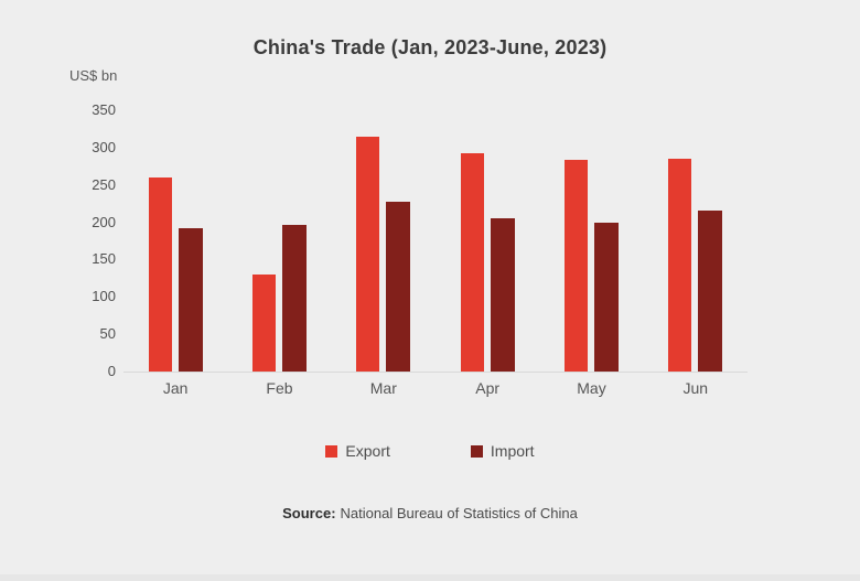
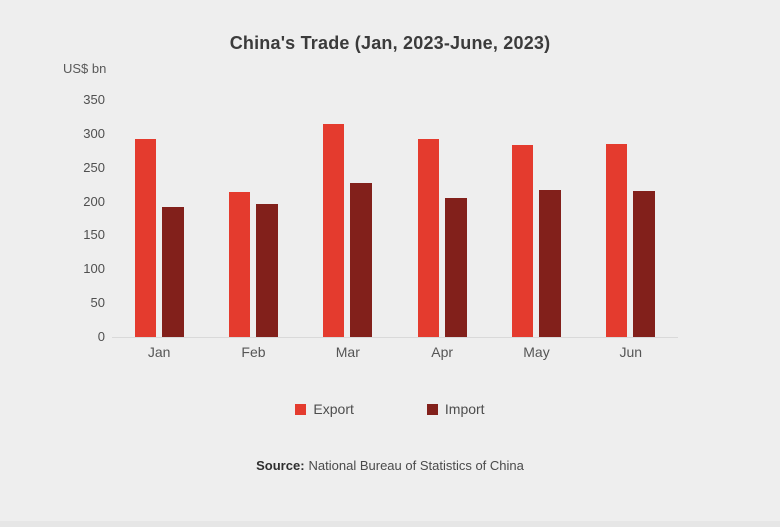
Export/Jan: 260 -> 290
Export/Feb: 130 -> 210
Import/May: 200 -> 220
